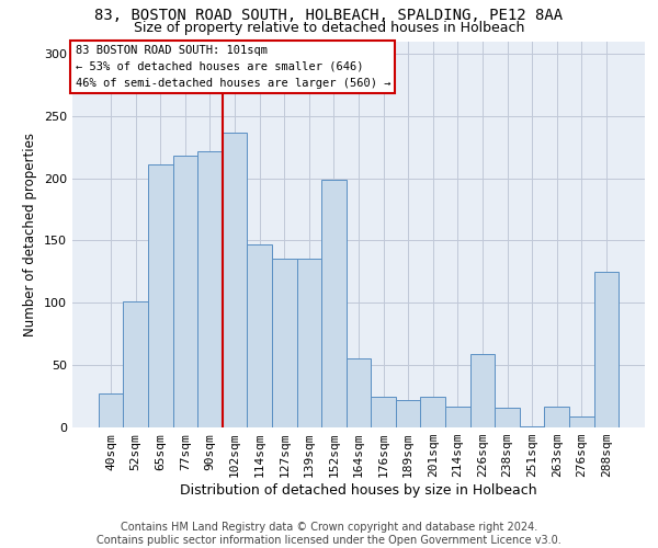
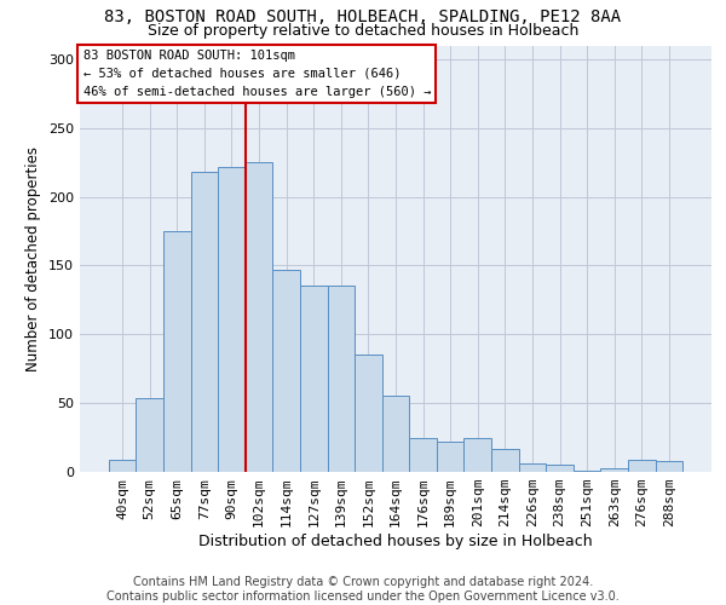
40sqm: 27 -> 9
52sqm: 101 -> 54
65sqm: 211 -> 175
102sqm: 237 -> 225
152sqm: 199 -> 85
226sqm: 59 -> 6
238sqm: 16 -> 5
263sqm: 17 -> 3
288sqm: 125 -> 8
